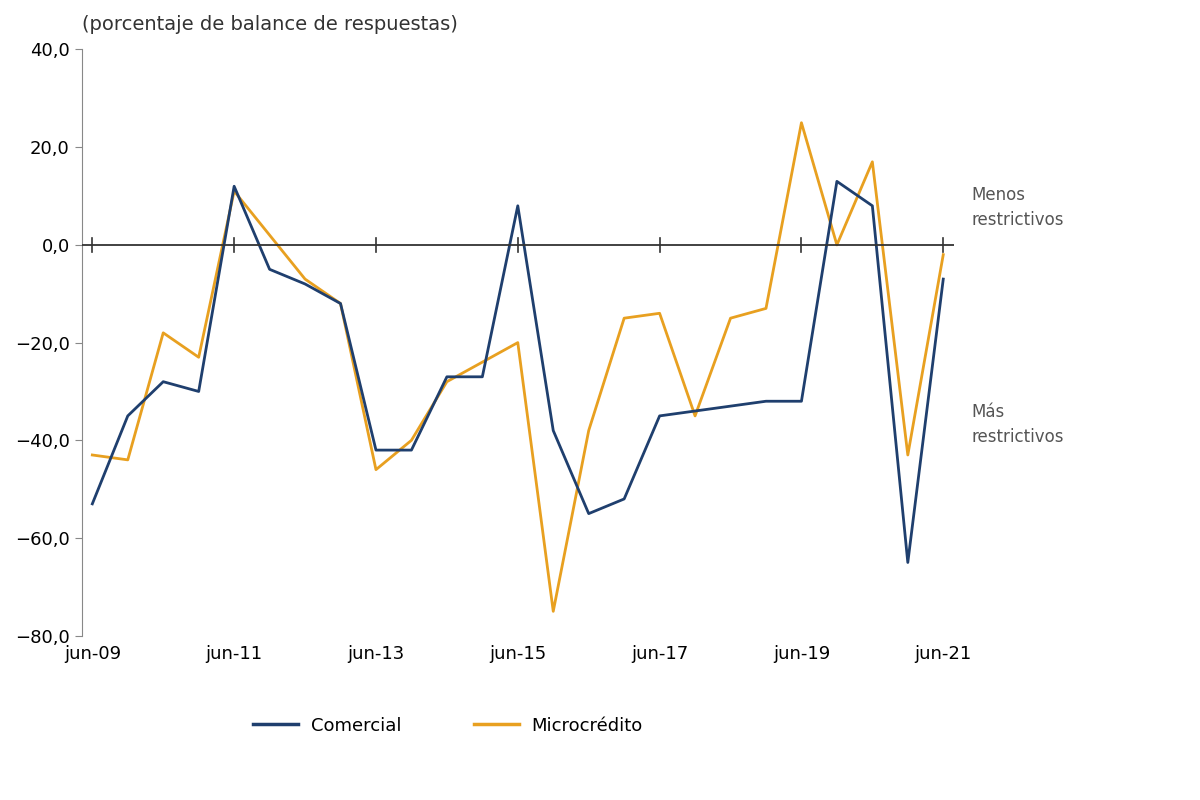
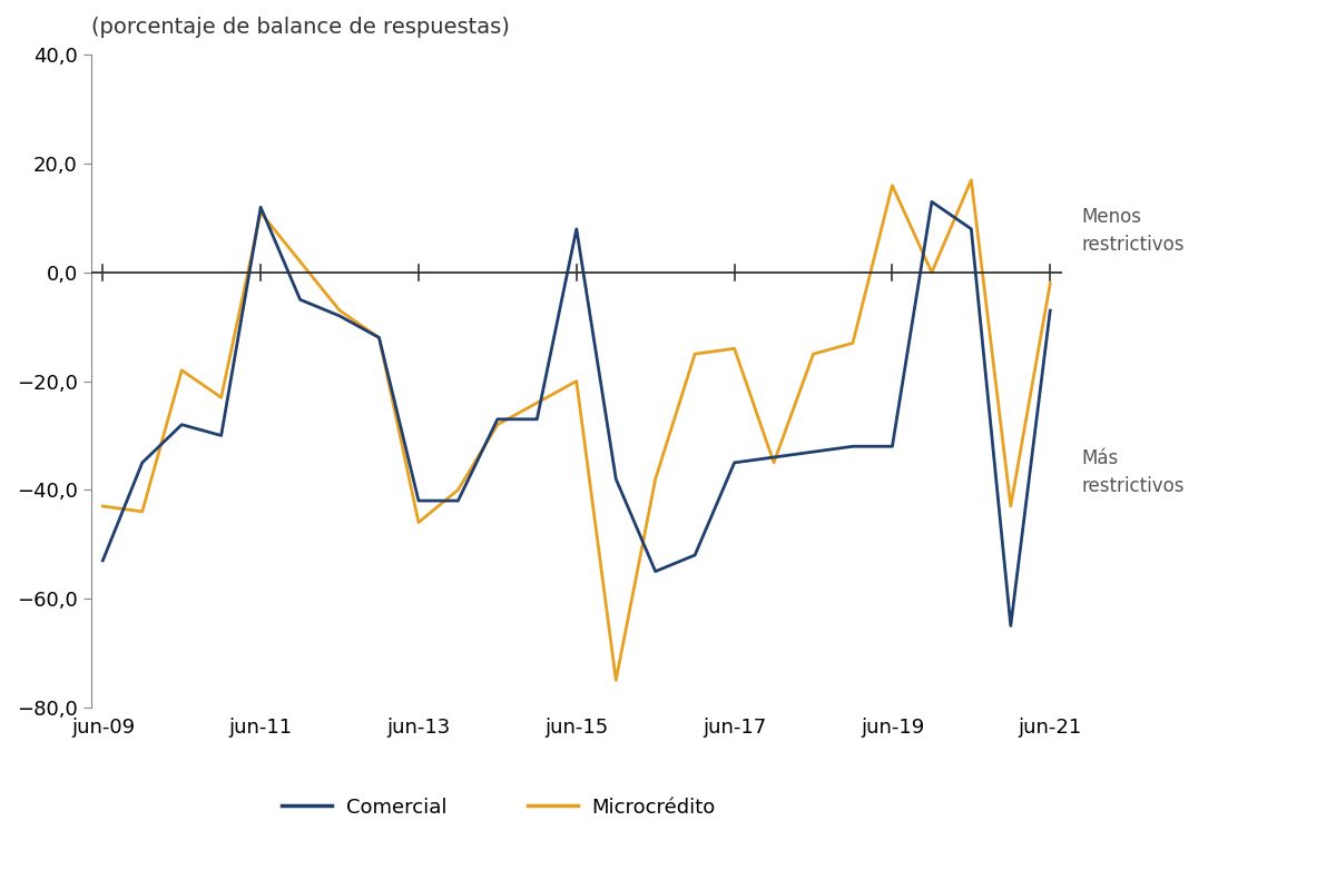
Microcrédito/jun-19: 25 -> 16
